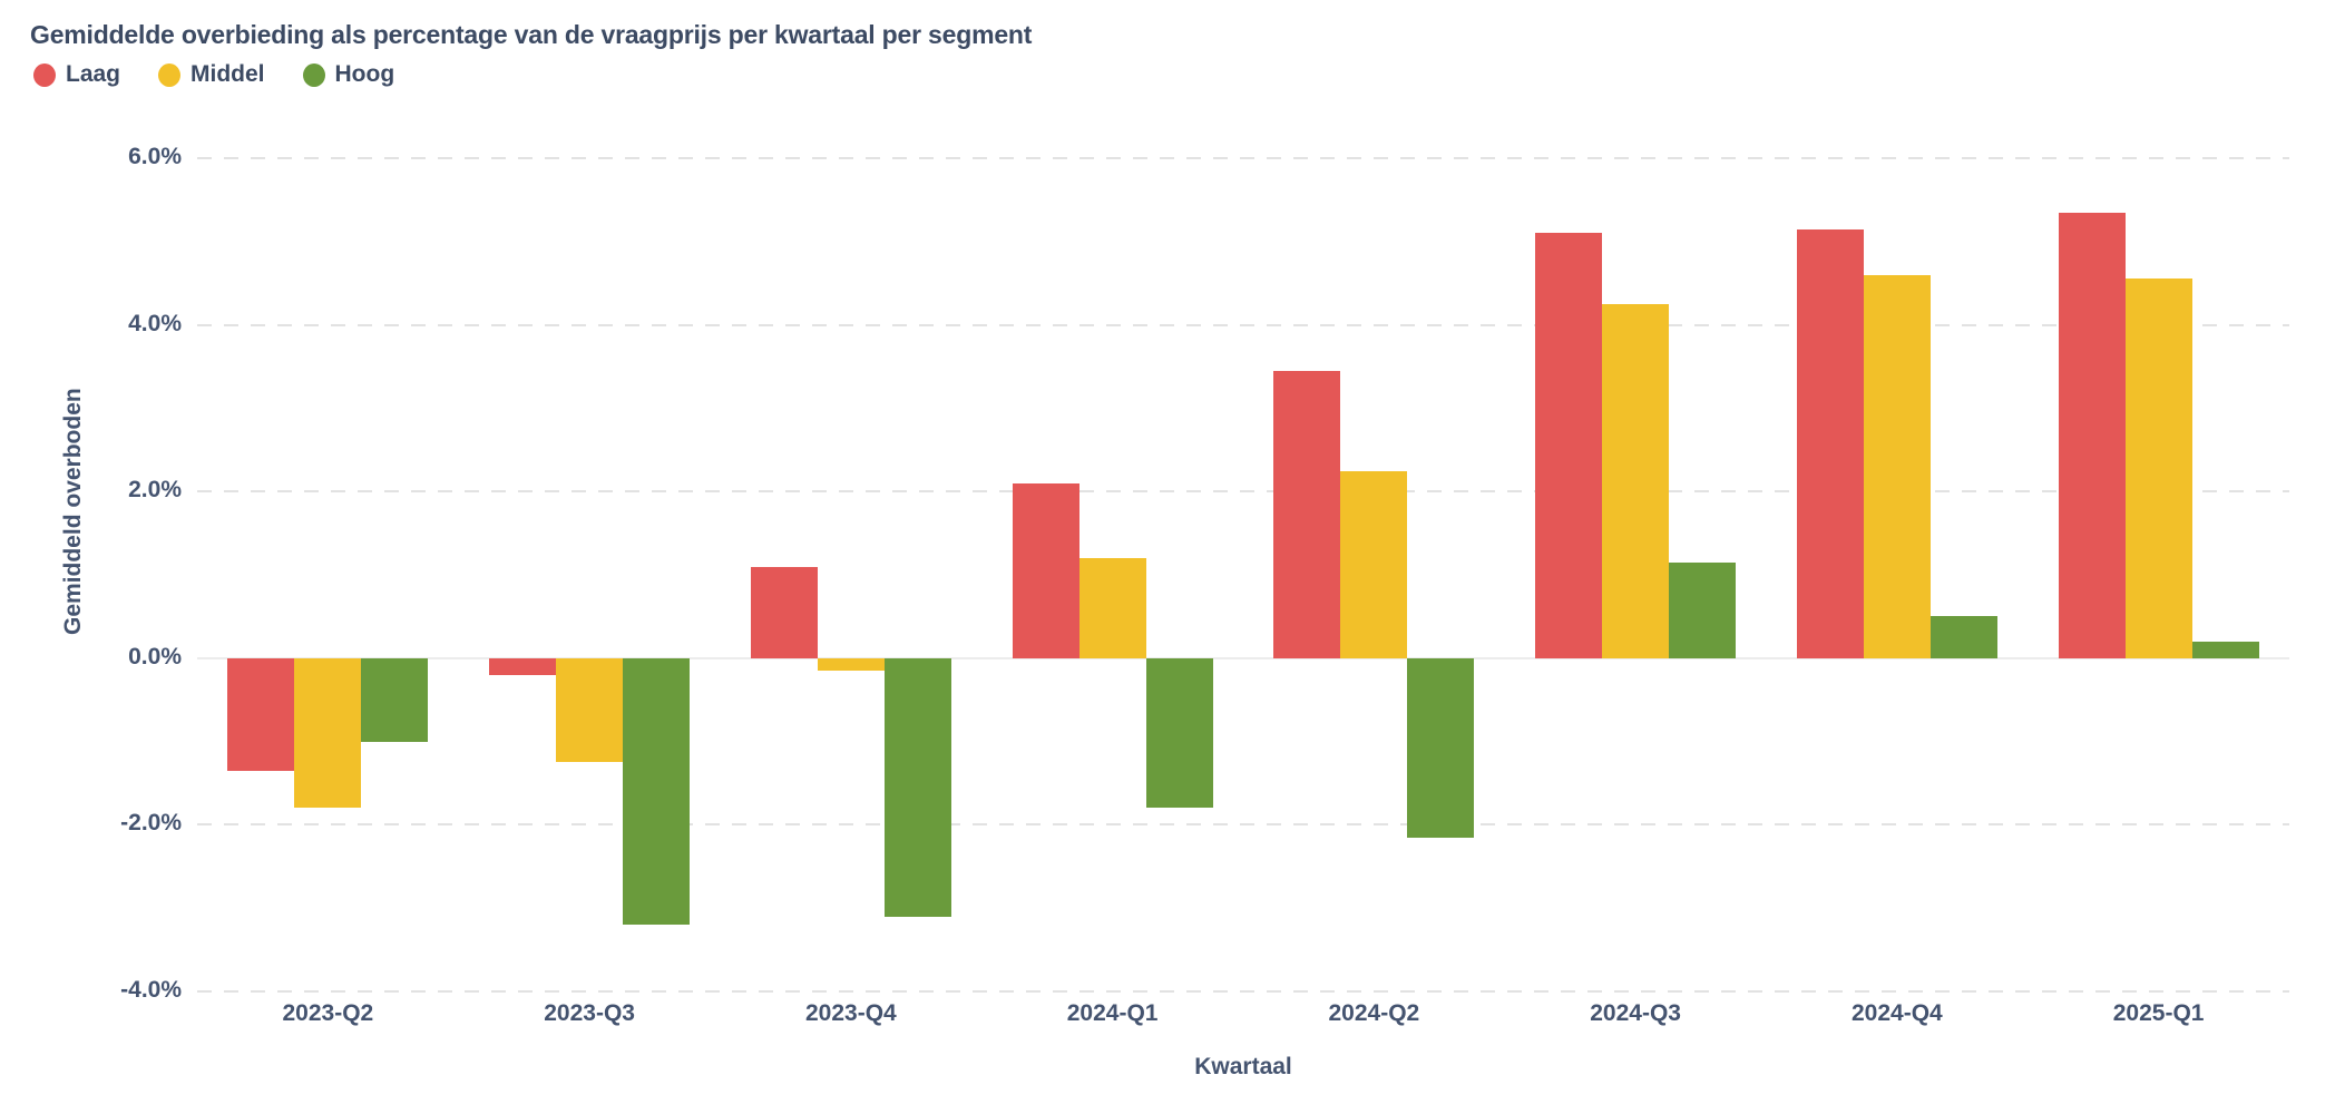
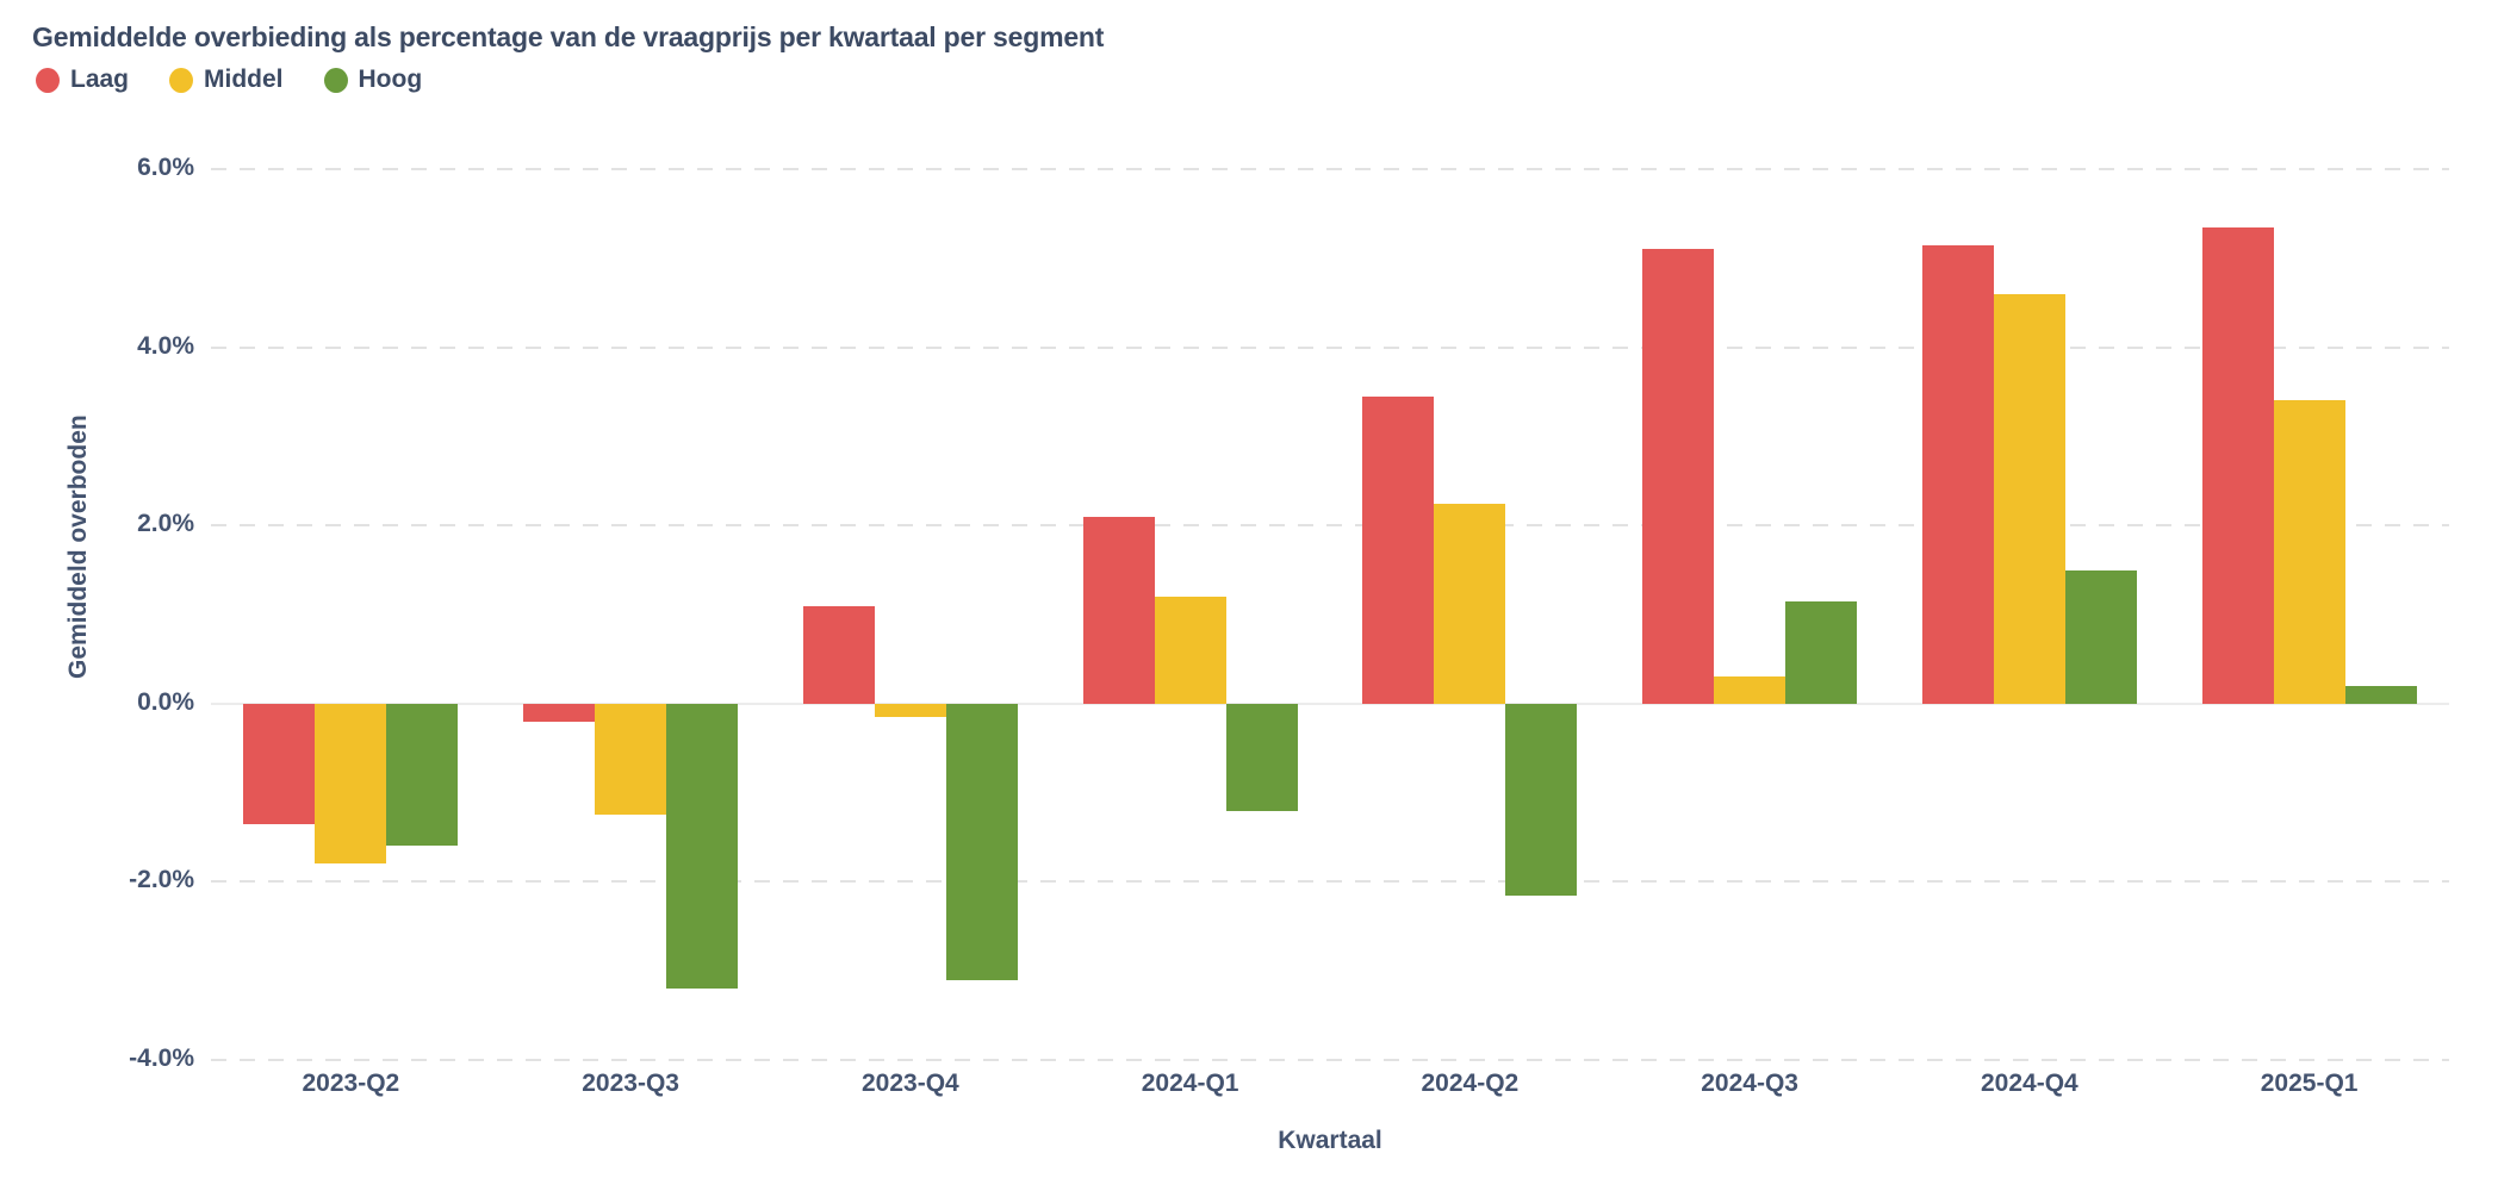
Hoog/2023-Q2: -1.0% -> -1.6%
Hoog/2024-Q1: -1.8% -> -1.2%
Middel/2024-Q3: 4.2% -> 0.3%
Hoog/2024-Q4: 0.5% -> 1.5%
Middel/2025-Q1: 4.5% -> 3.4%
